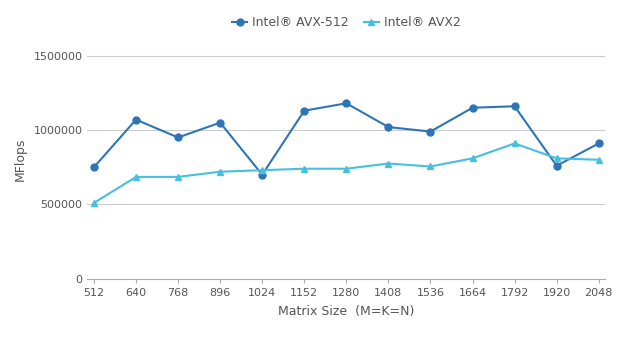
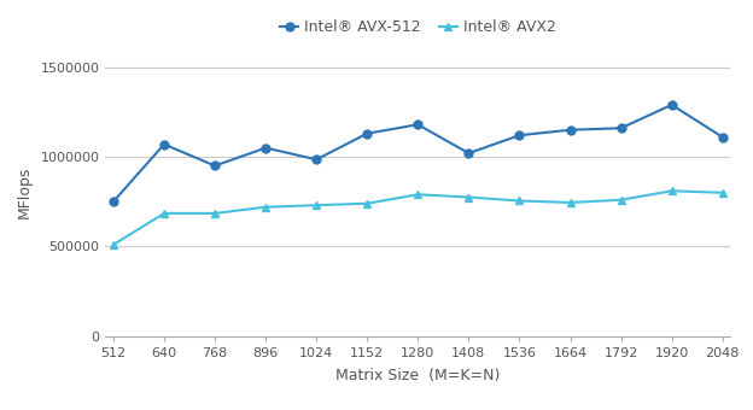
Intel® AVX-512/1024: 700000 -> 980000
Intel® AVX2/1280: 740000 -> 790000
Intel® AVX-512/1536: 990000 -> 1120000
Intel® AVX2/1664: 810000 -> 740000
Intel® AVX2/1792: 910000 -> 760000
Intel® AVX-512/1920: 760000 -> 1290000
Intel® AVX-512/2048: 910000 -> 1110000
